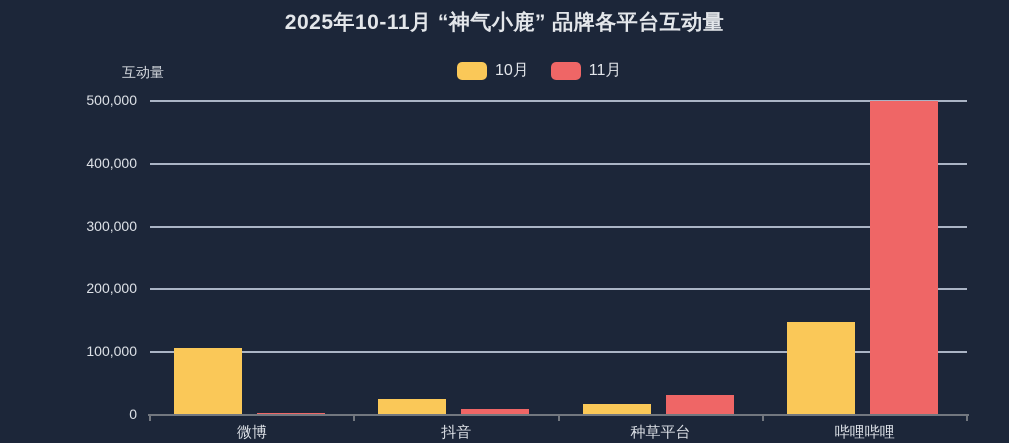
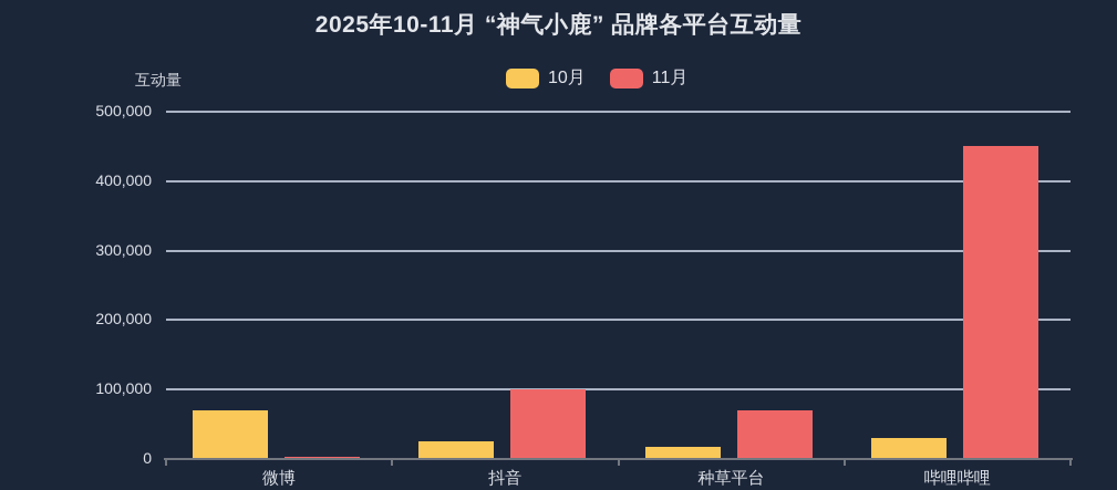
10月/微博: 110000 -> 70000
11月/抖音: 10000 -> 100000
11月/种草平台: 30000 -> 70000
10月/哔哩哔哩: 150000 -> 30000
11月/哔哩哔哩: 500000 -> 450000
